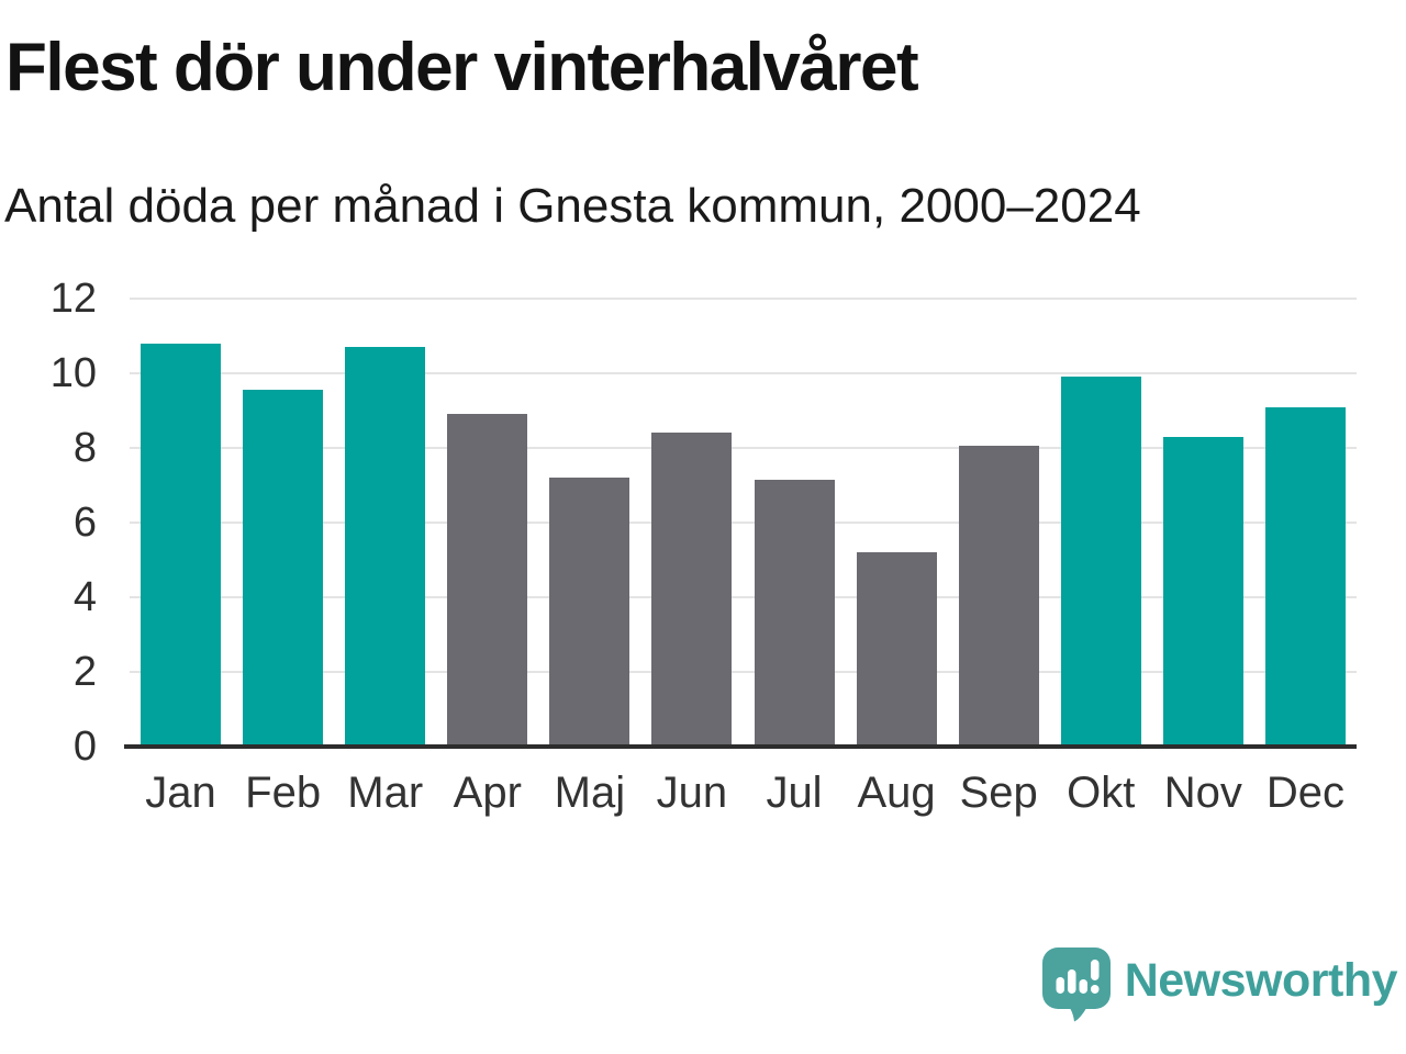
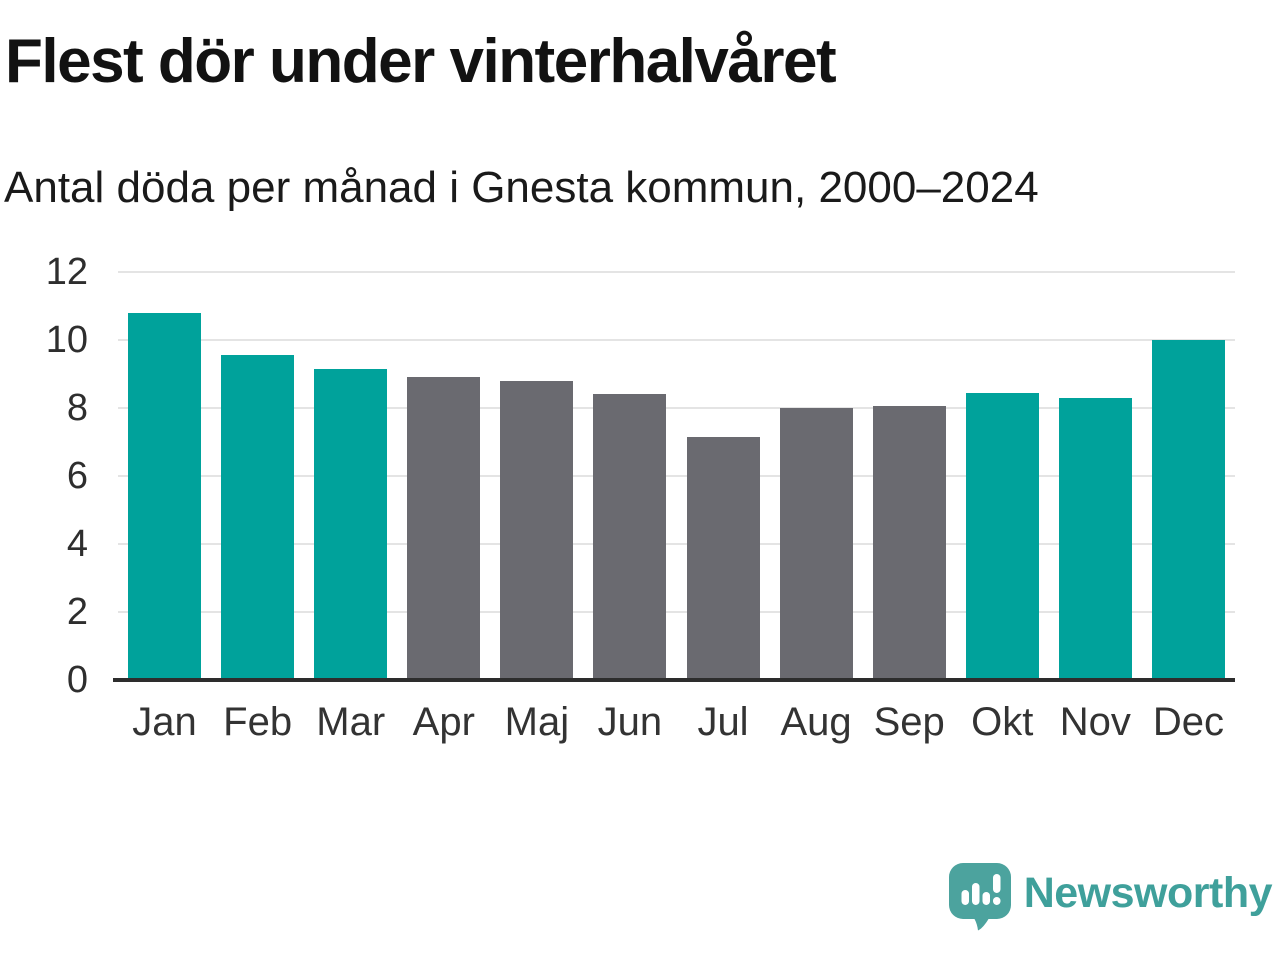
Mar: 10.7 -> 9.2
Maj: 7.2 -> 8.8
Aug: 5.2 -> 8.0
Okt: 9.9 -> 8.4
Dec: 9.1 -> 10.0
